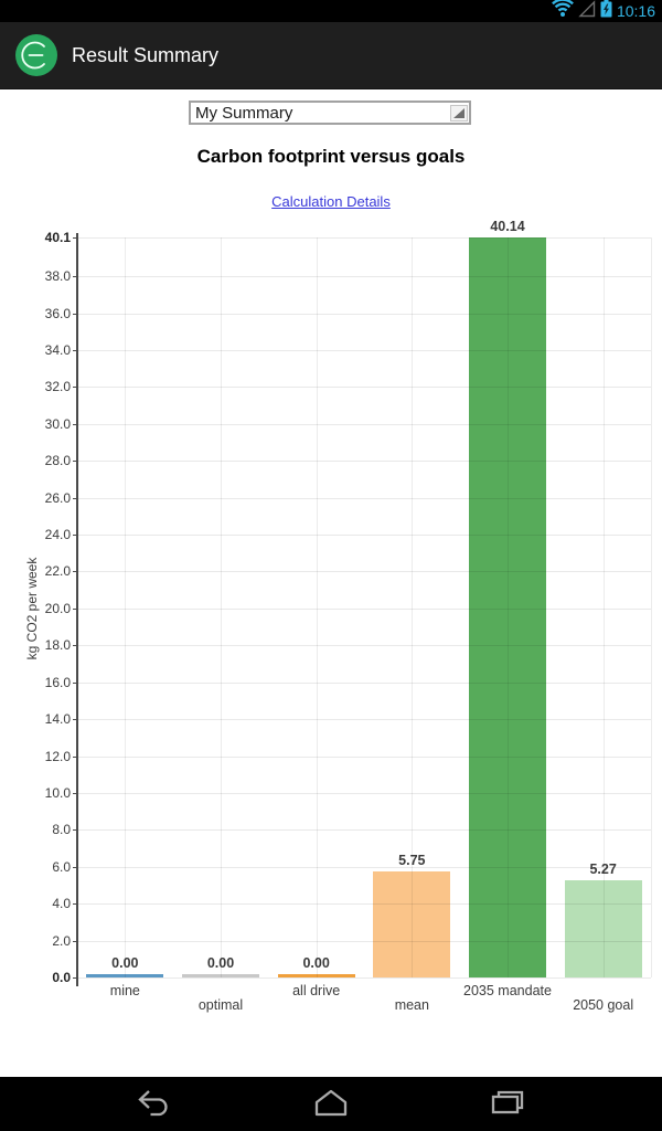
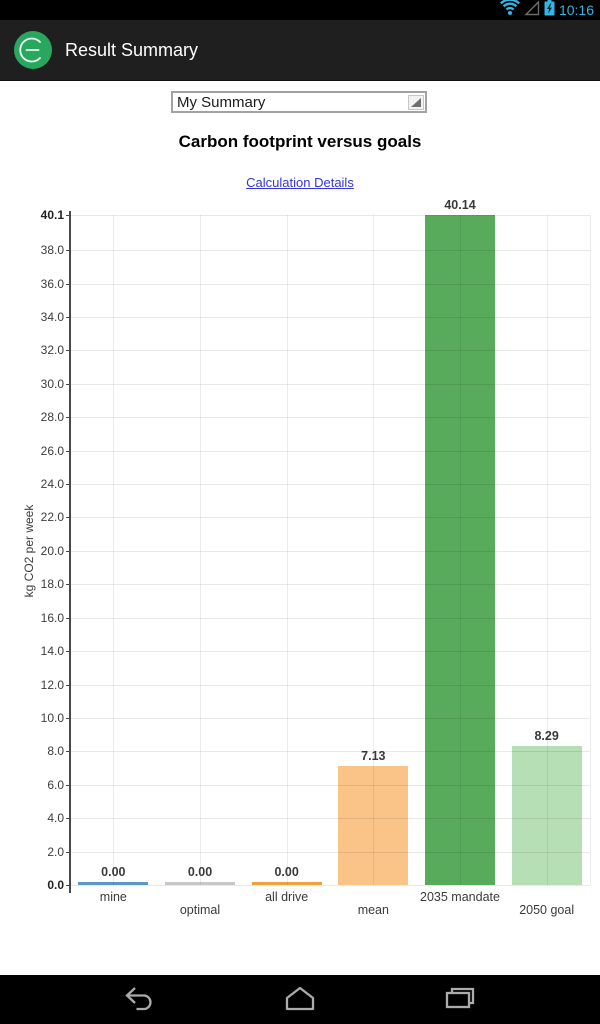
mean: 5.75 -> 7.13
2050 goal: 5.27 -> 8.29
